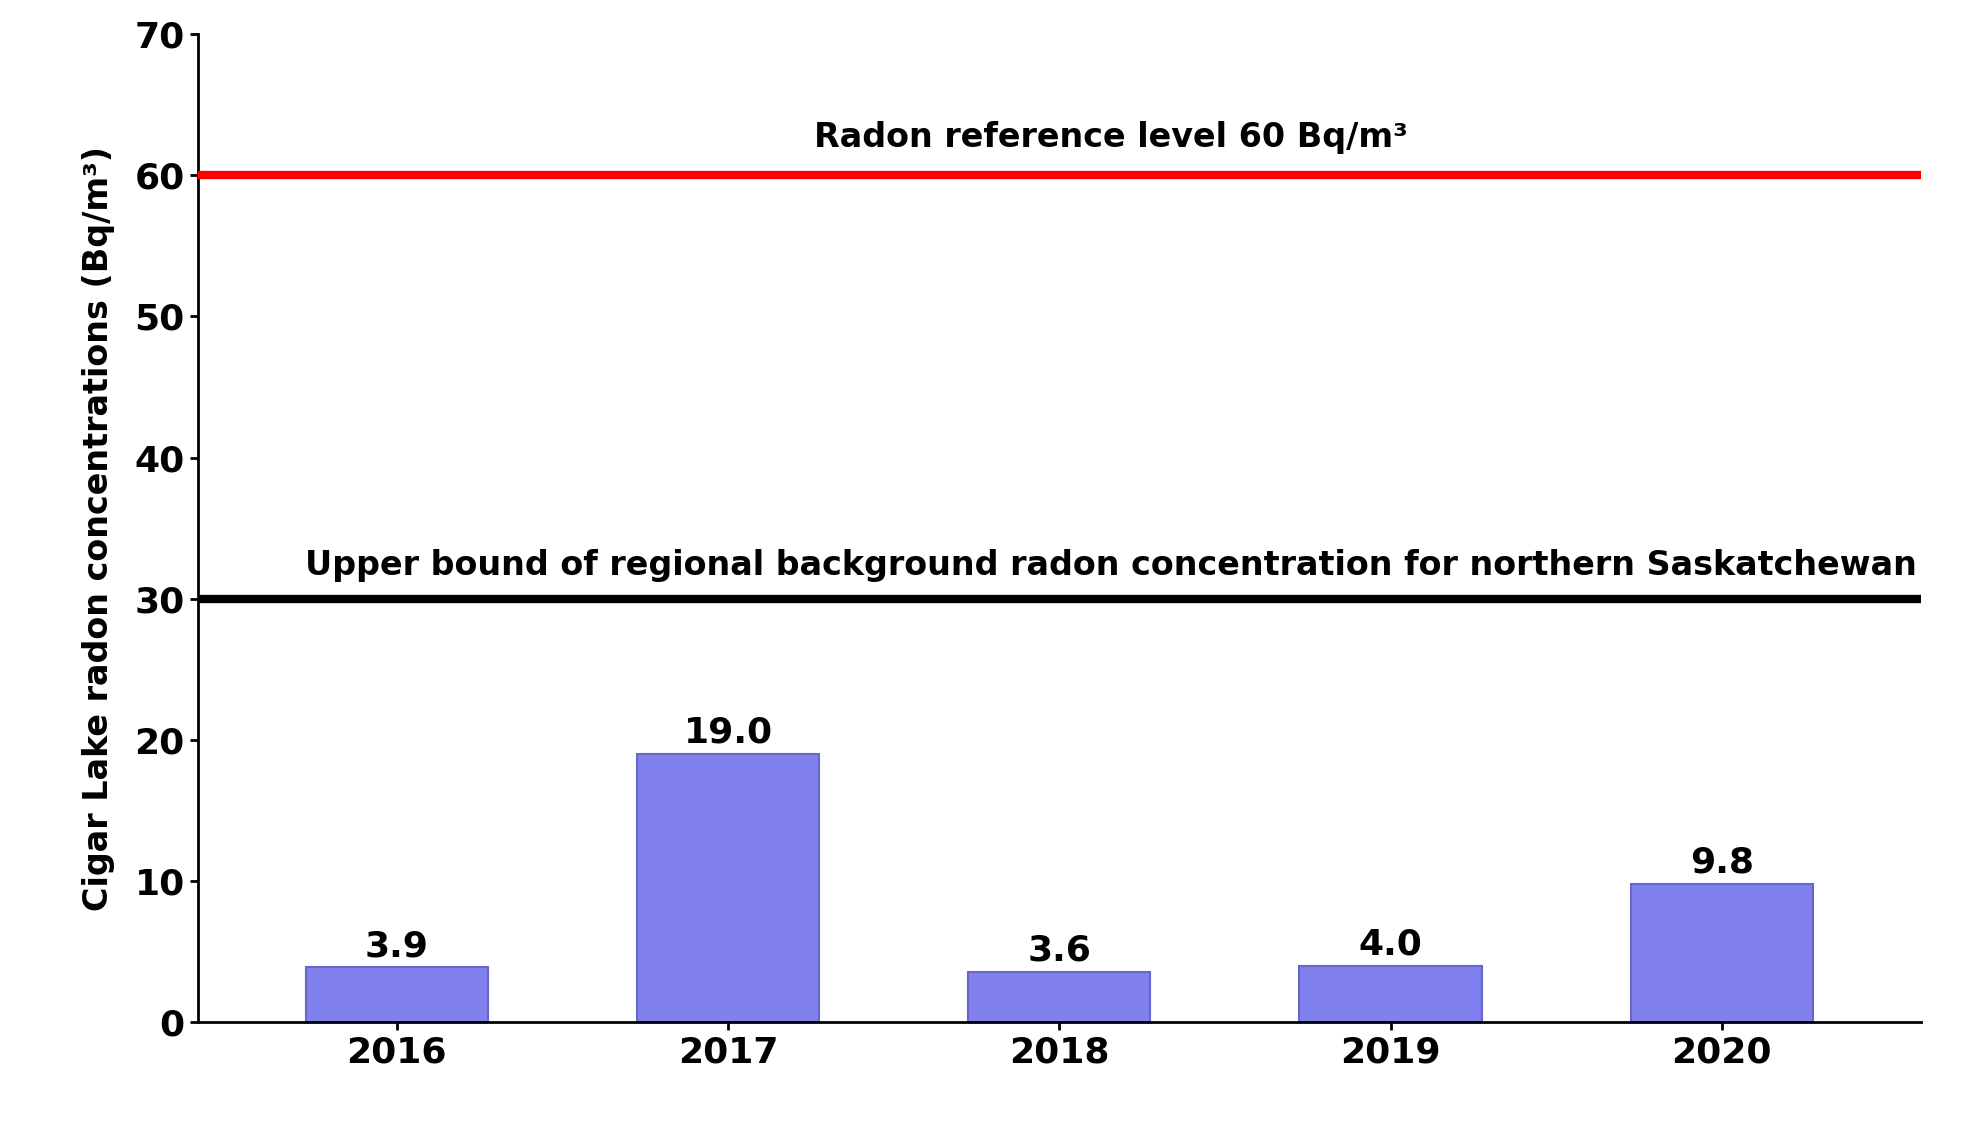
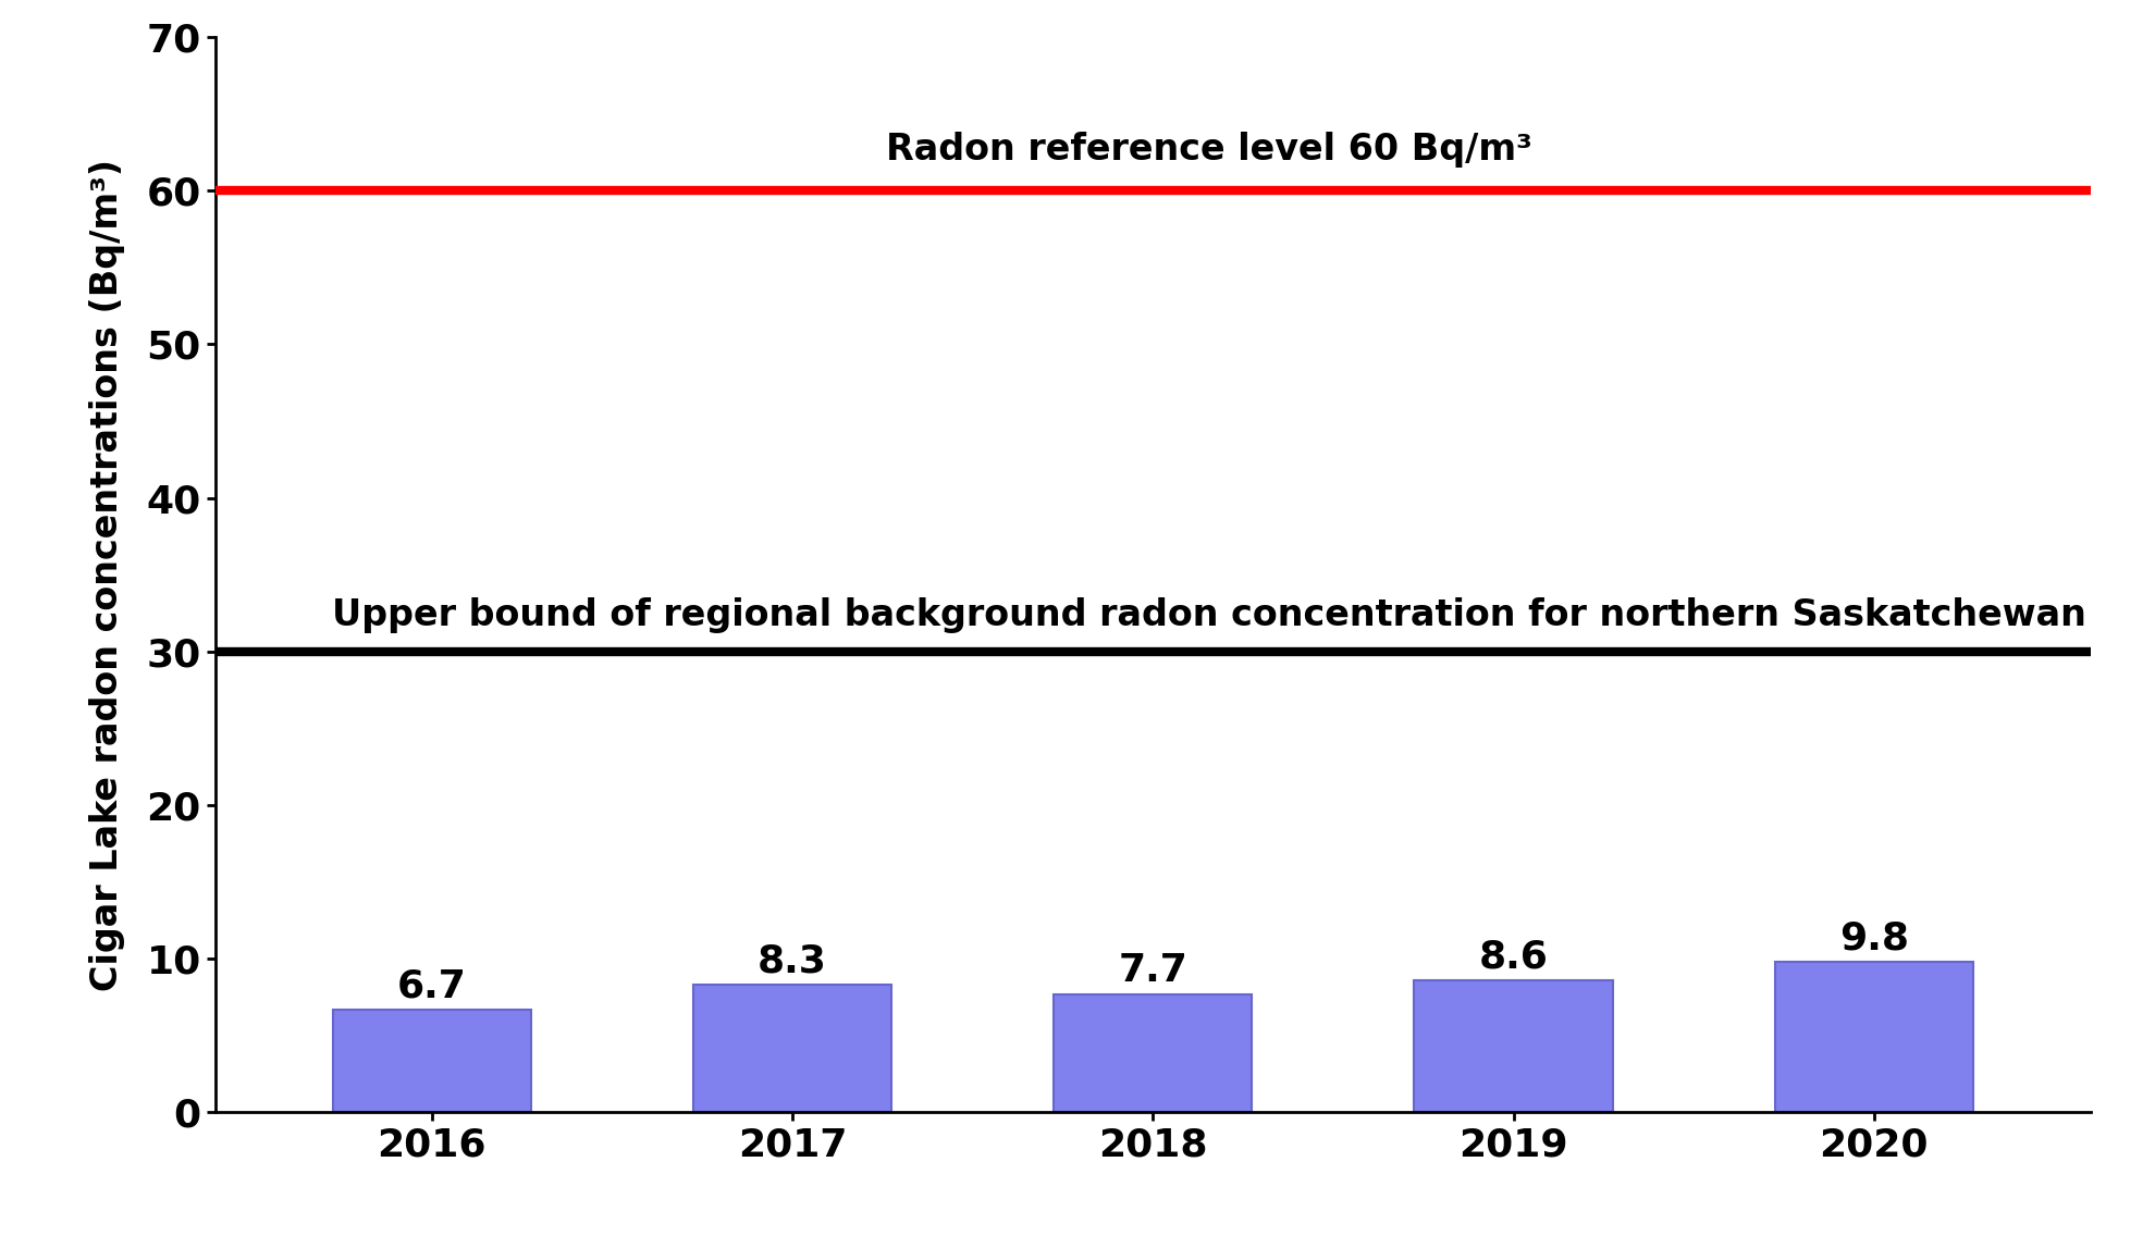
2016: 3.9 -> 6.7
2017: 19.0 -> 8.3
2018: 3.6 -> 7.7
2019: 4.0 -> 8.6
